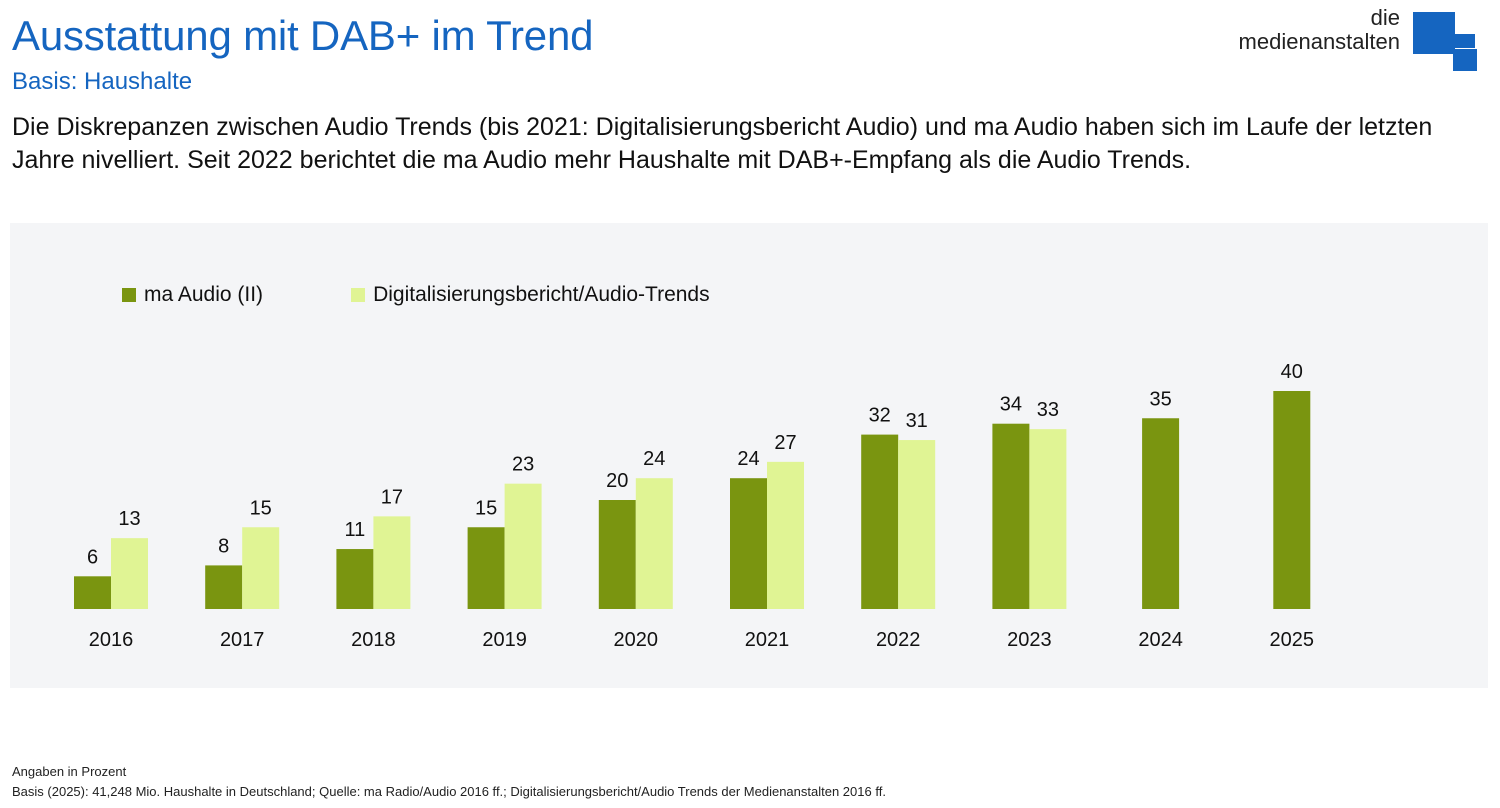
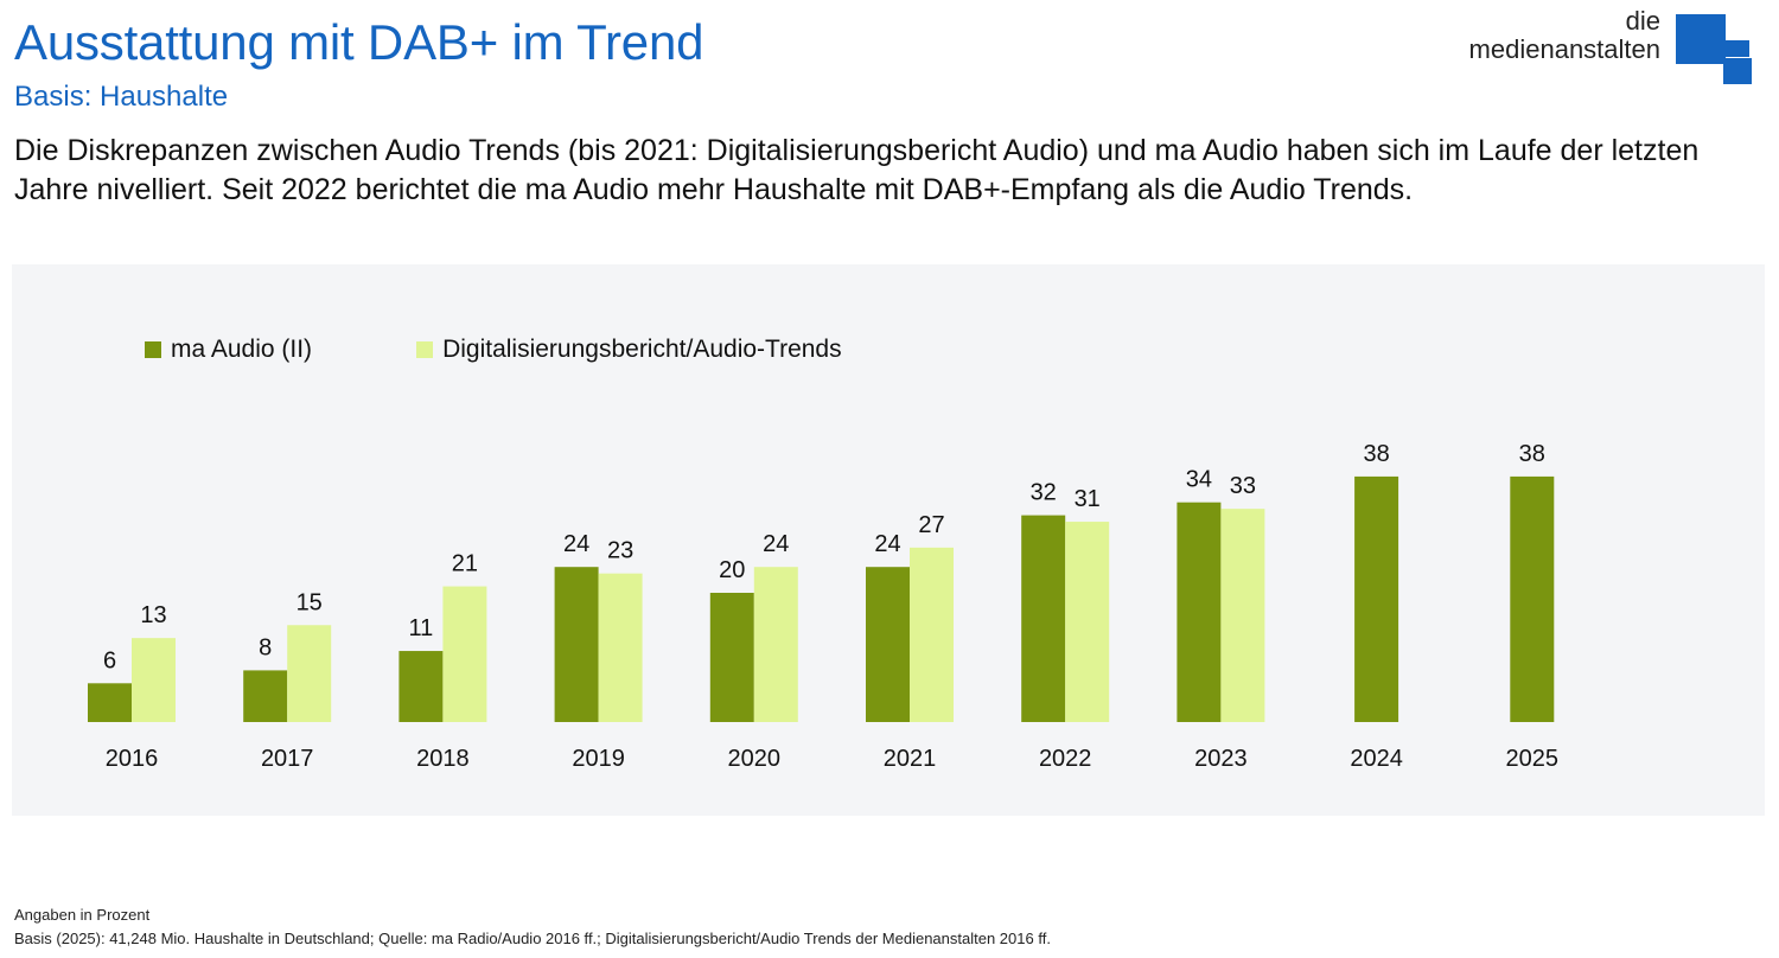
Digitalisierungsbericht/Audio-Trends/2018: 17 -> 21
ma Audio (II)/2019: 15 -> 24
ma Audio (II)/2024: 35 -> 38
ma Audio (II)/2025: 40 -> 38
